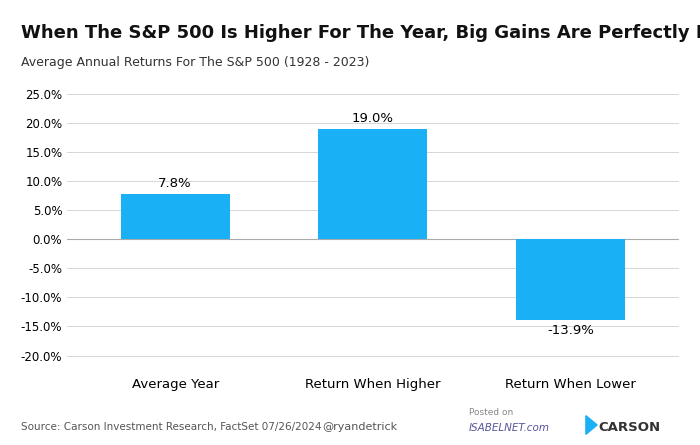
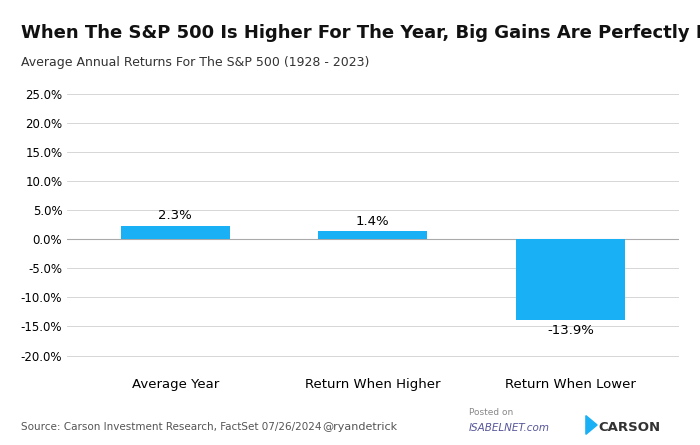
Average Year: 7.8% -> 2.3%
Return When Higher: 19.0% -> 1.4%
